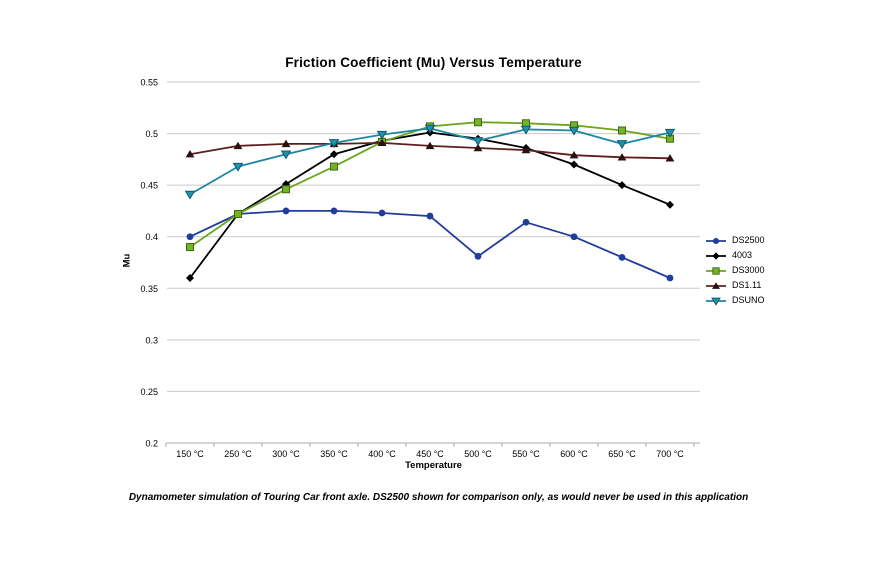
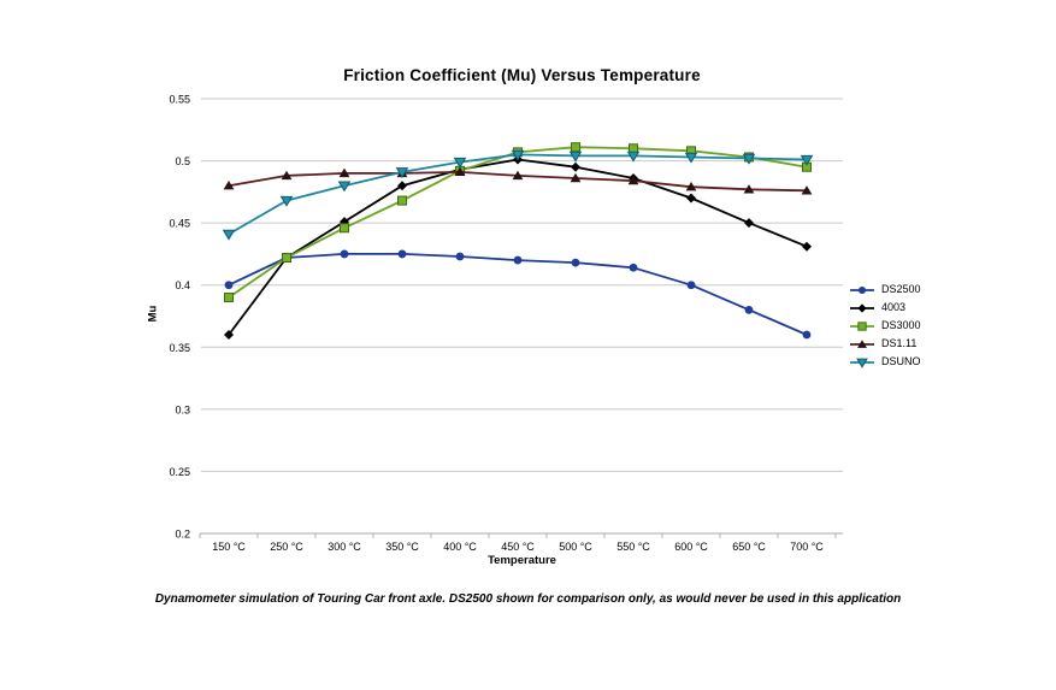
DS2500/500 °C: 0.381 -> 0.418
DSUNO/500 °C: 0.493 -> 0.504
DSUNO/650 °C: 0.490 -> 0.502
